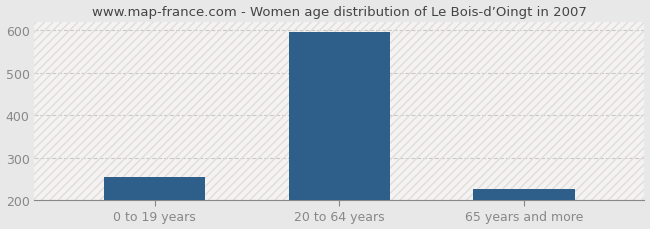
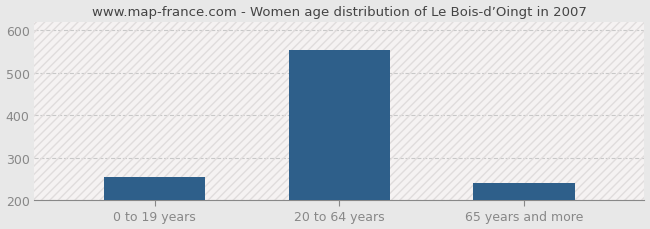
20 to 64 years: 595 -> 553
65 years and more: 225 -> 240
